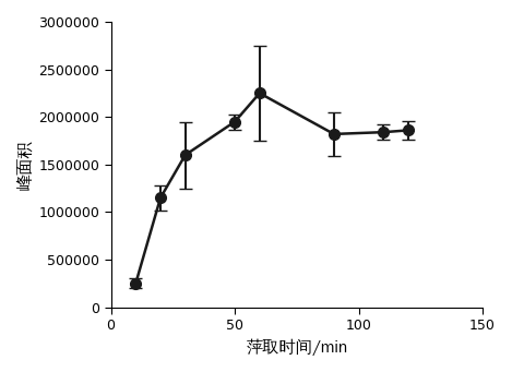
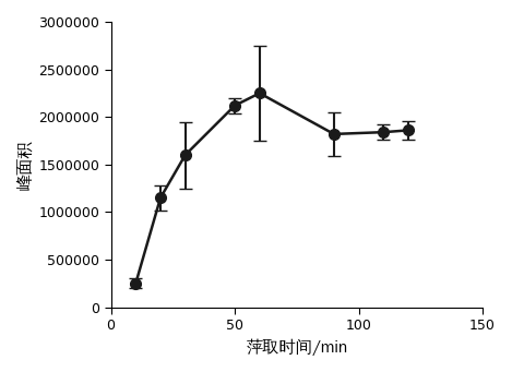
50: 1950000 -> 2120000
